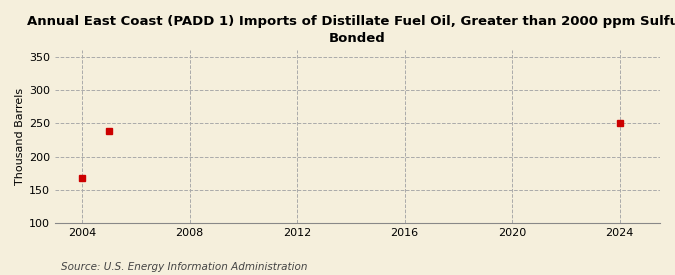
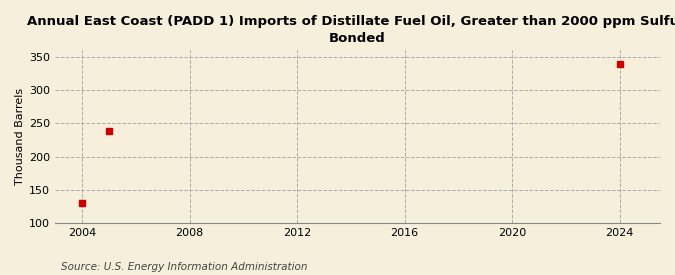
2004: 168 -> 130
2024: 250 -> 340
